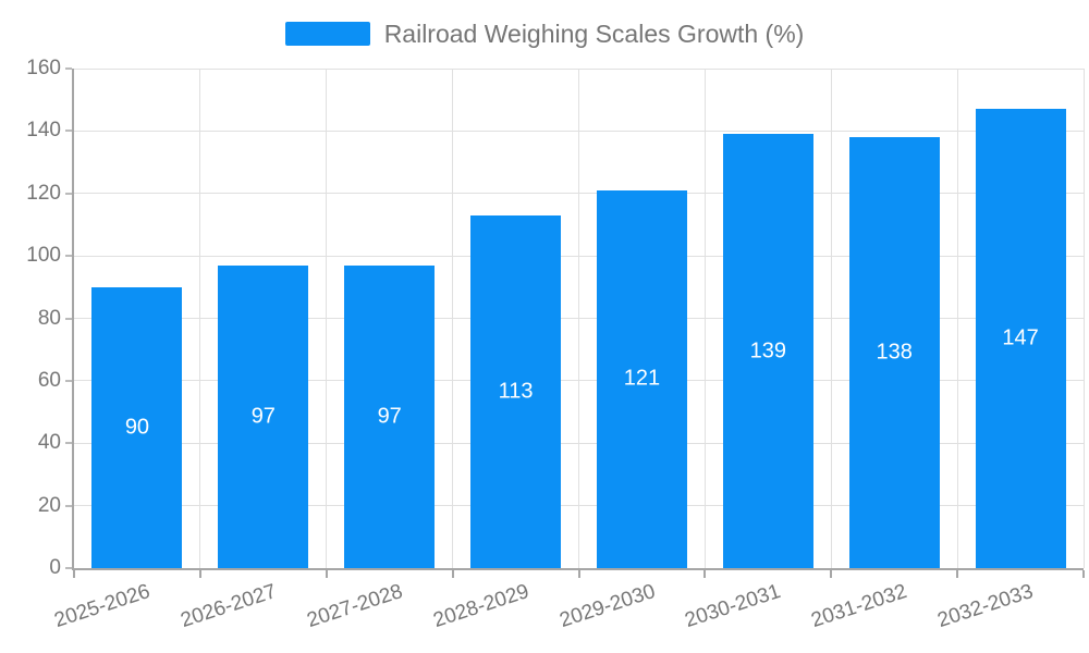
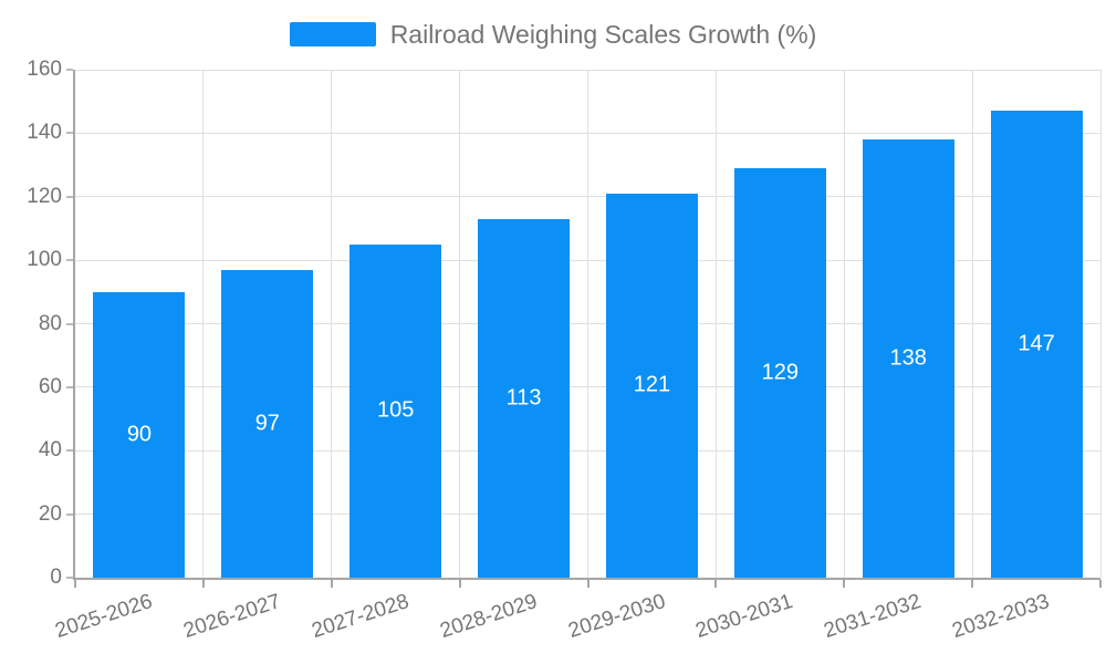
2027-2028: 97 -> 105
2030-2031: 139 -> 129
